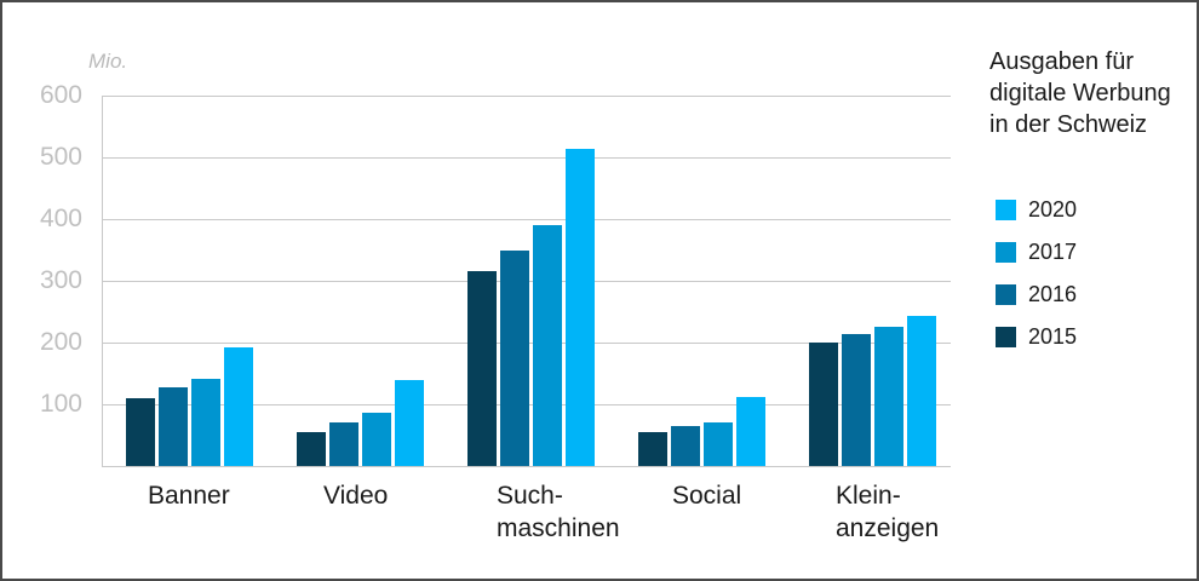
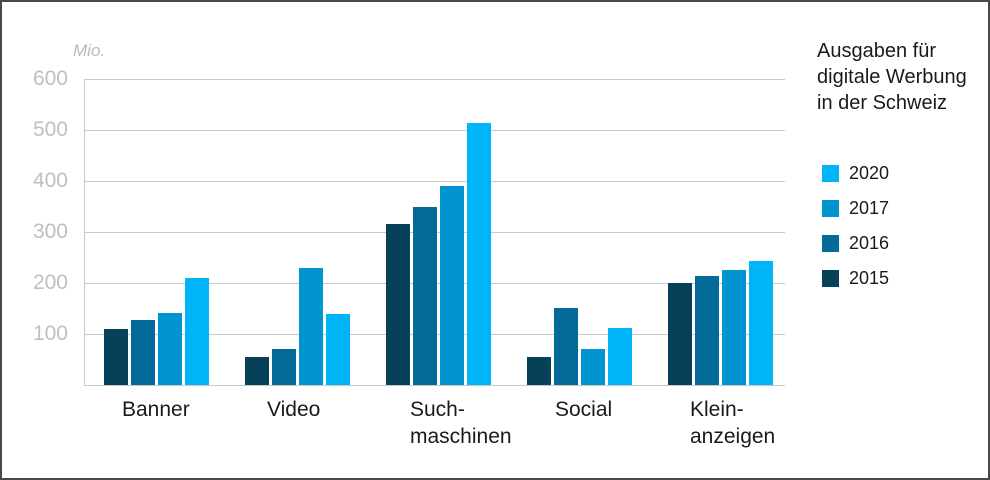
2020/Banner: 190 -> 210
2017/Video: 90 -> 230
2016/Social: 60 -> 150
